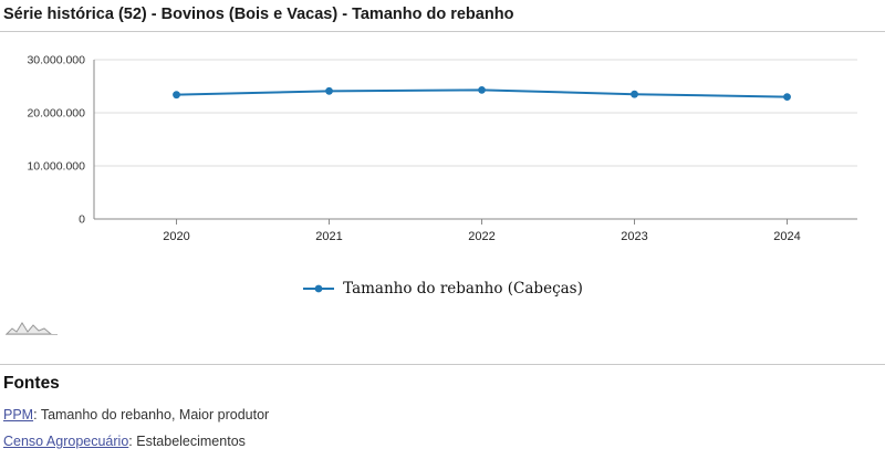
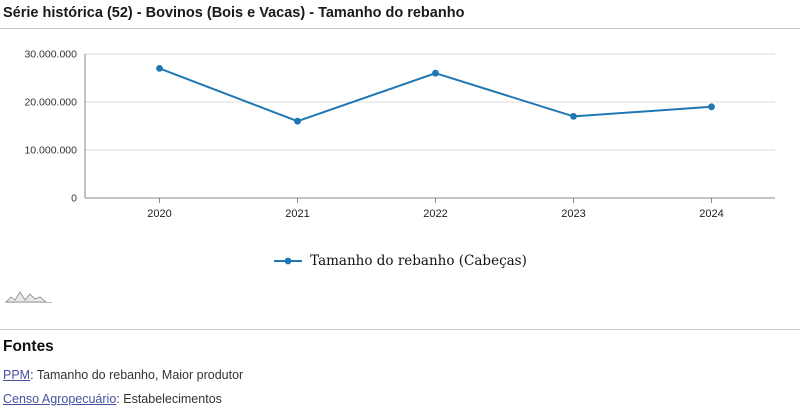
2020: 23000000 -> 27000000
2021: 24000000 -> 16000000
2022: 24000000 -> 26000000
2023: 24000000 -> 17000000
2024: 23000000 -> 19000000
